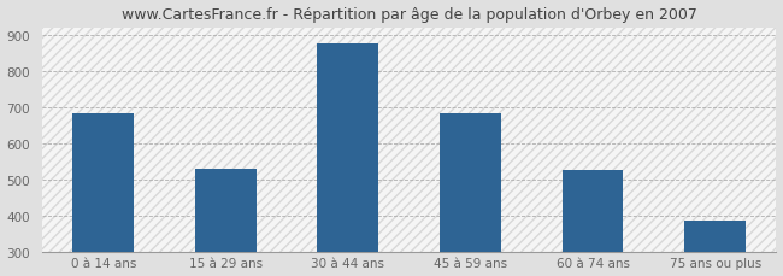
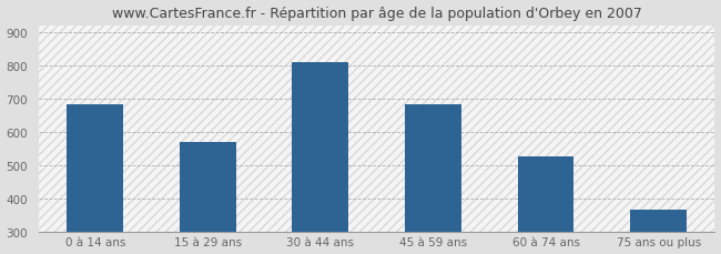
15 à 29 ans: 530 -> 568
30 à 44 ans: 875 -> 810
75 ans ou plus: 385 -> 365
